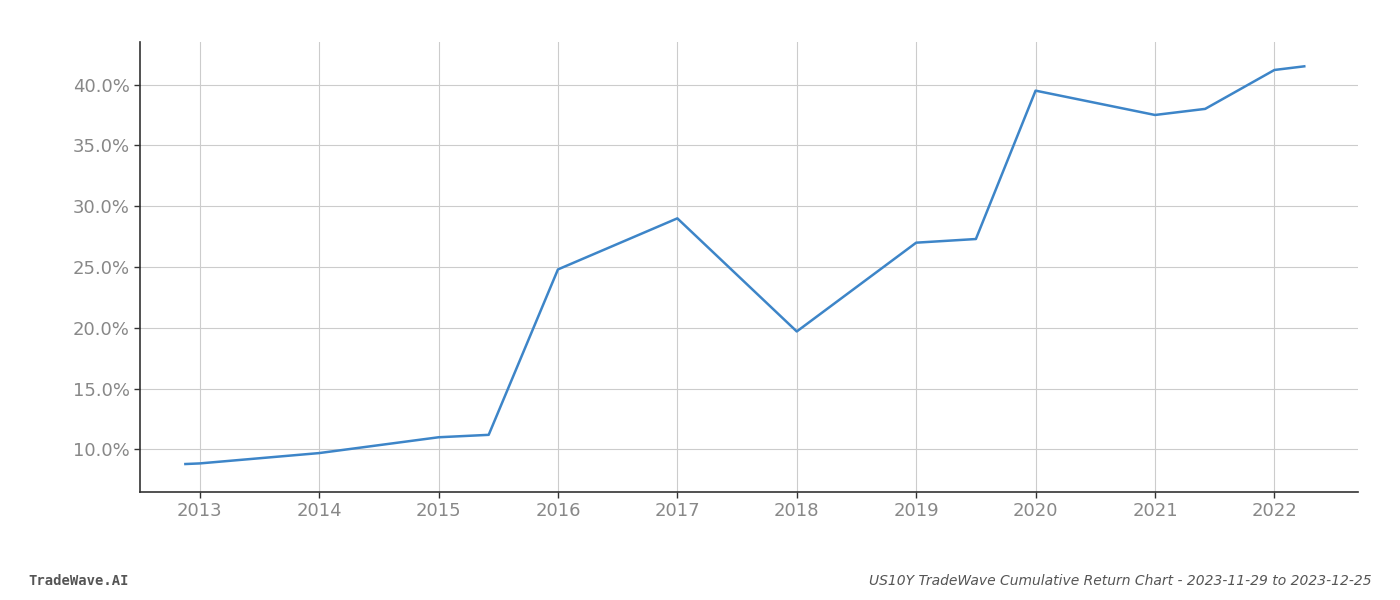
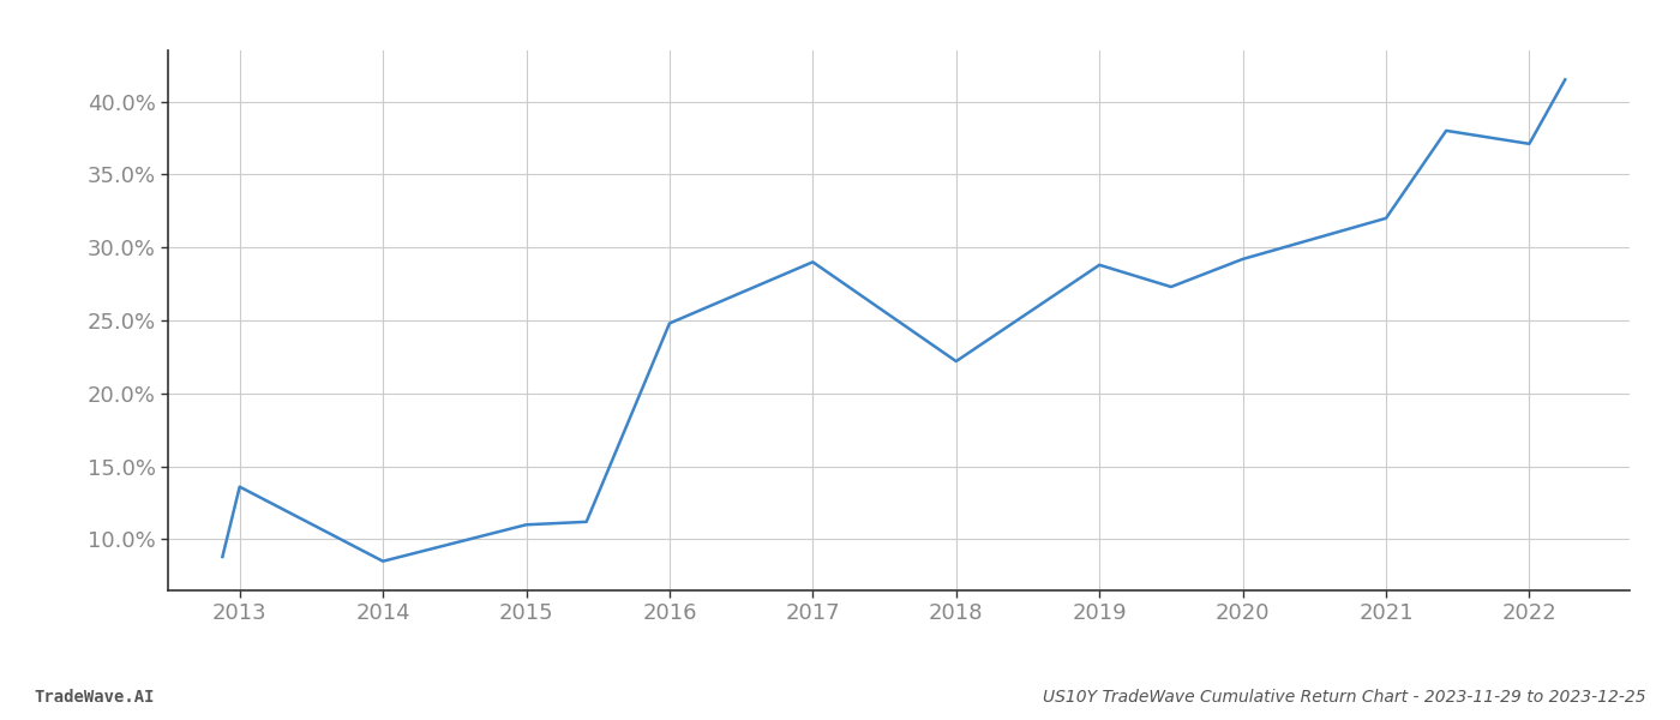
2013: 8.8% -> 13.6%
2014: 9.7% -> 8.5%
2018: 19.7% -> 22.2%
2019: 27.0% -> 28.8%
2020: 39.5% -> 29.2%
2021: 37.5% -> 32.0%
2022: 41.2% -> 37.1%
